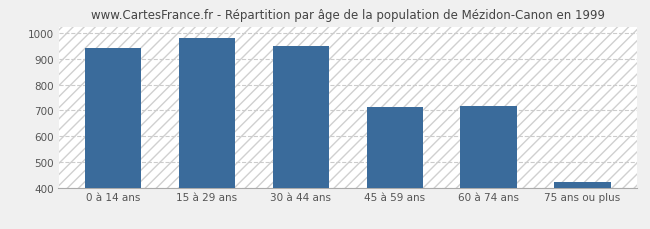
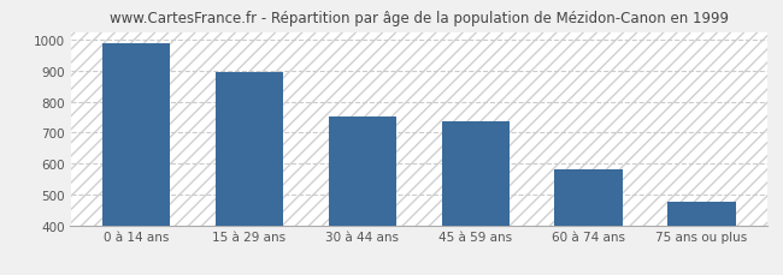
0 à 14 ans: 940 -> 990
15 à 29 ans: 980 -> 895
30 à 44 ans: 948 -> 750
45 à 59 ans: 714 -> 735
60 à 74 ans: 718 -> 580
75 ans ou plus: 422 -> 475
